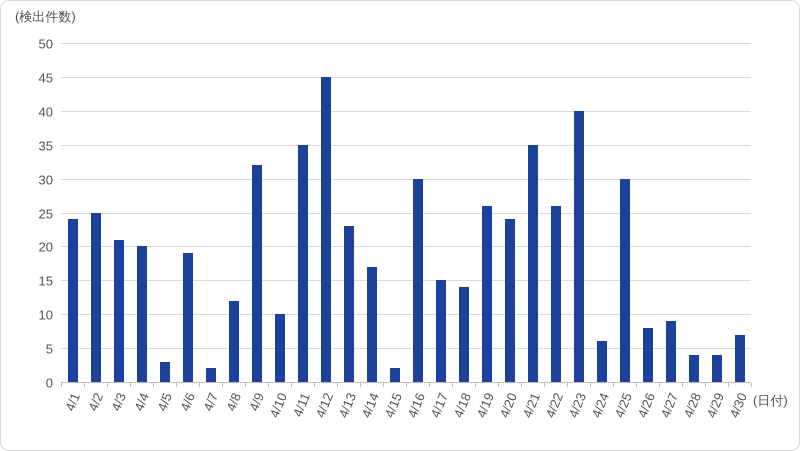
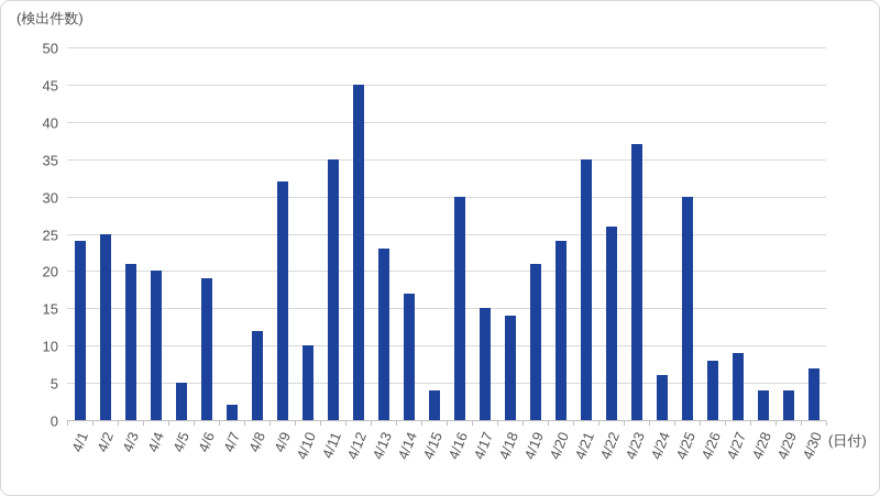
4/5: 3 -> 5
4/15: 2 -> 4
4/19: 26 -> 21
4/23: 40 -> 37
